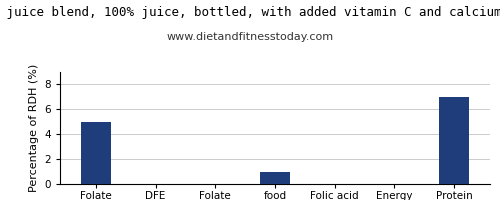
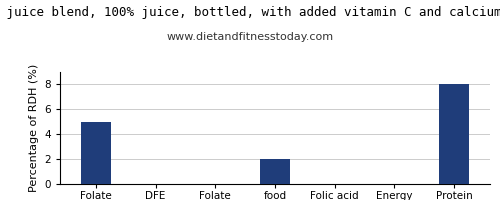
food: 1 -> 2
Protein: 7 -> 8
